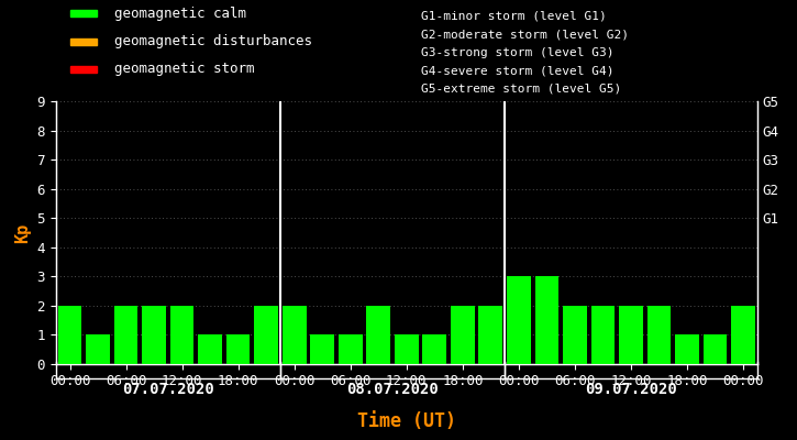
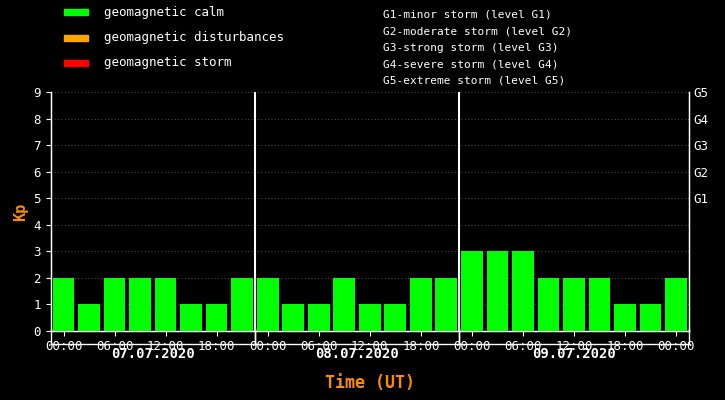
06:00: 2 -> 3
